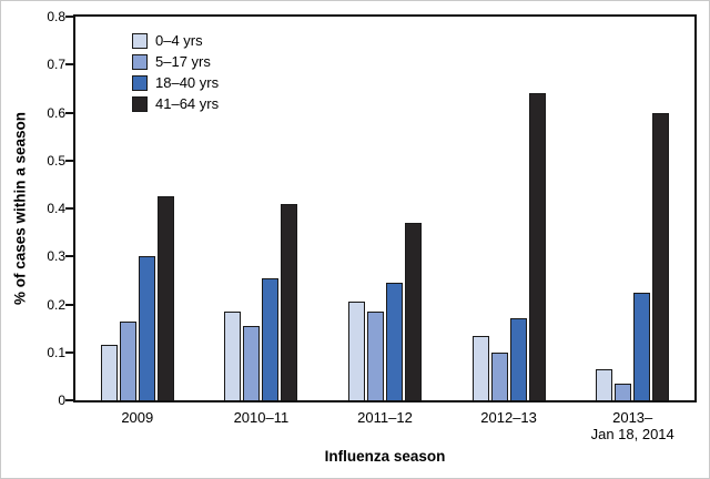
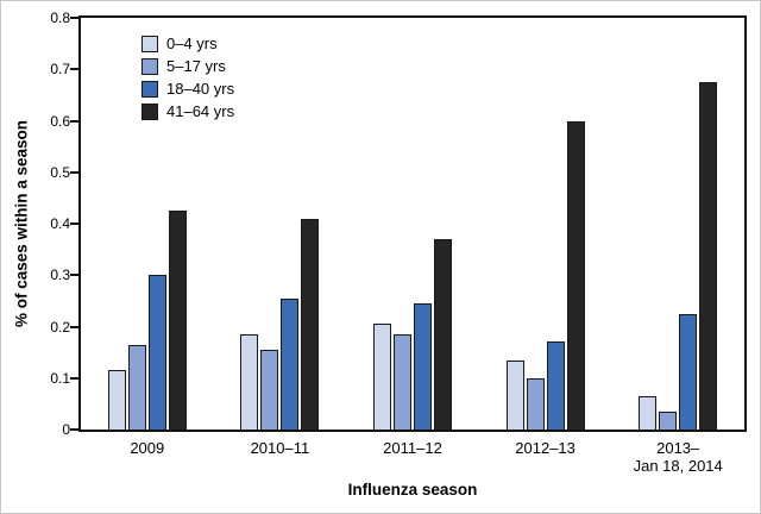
41–64 yrs/2012–13: 0.64 -> 0.60
41–64 yrs/2013– Jan 18, 2014: 0.60 -> 0.68
